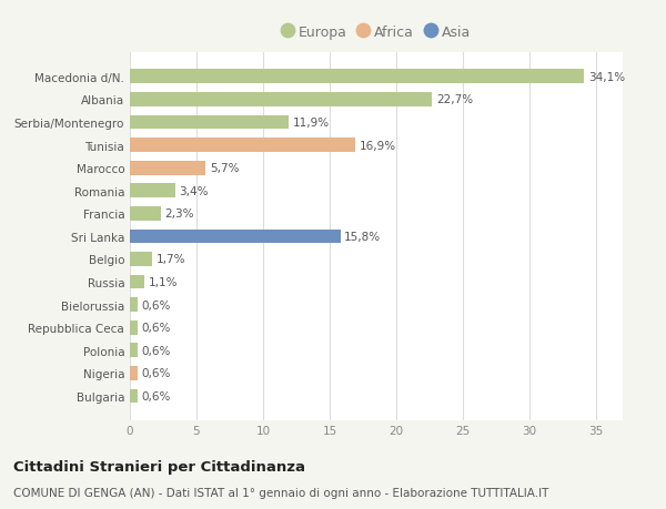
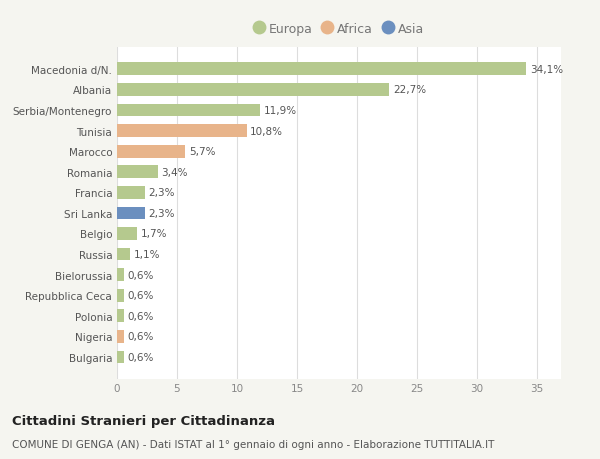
Tunisia: 16,9% -> 10,8%
Sri Lanka: 15,8% -> 2,3%
